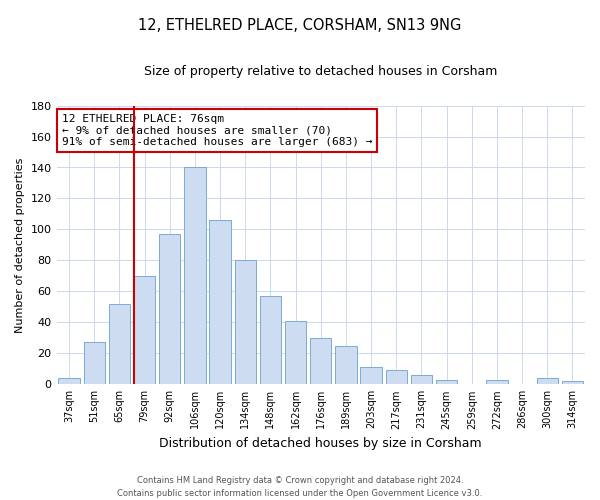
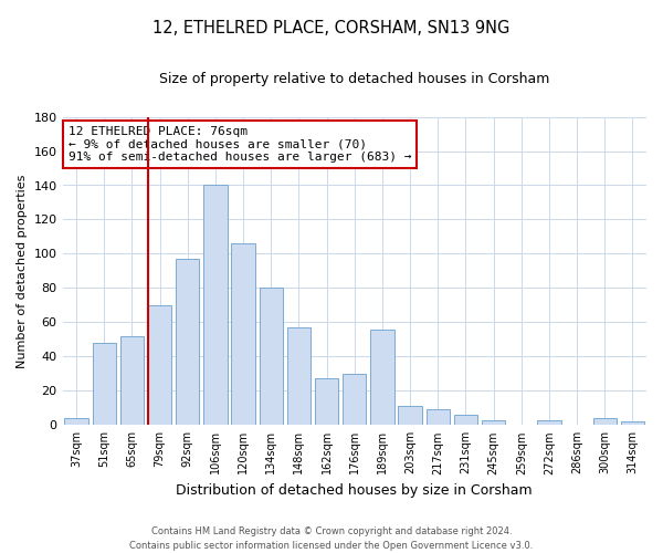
51sqm: 27 -> 48
162sqm: 41 -> 27
189sqm: 25 -> 56
